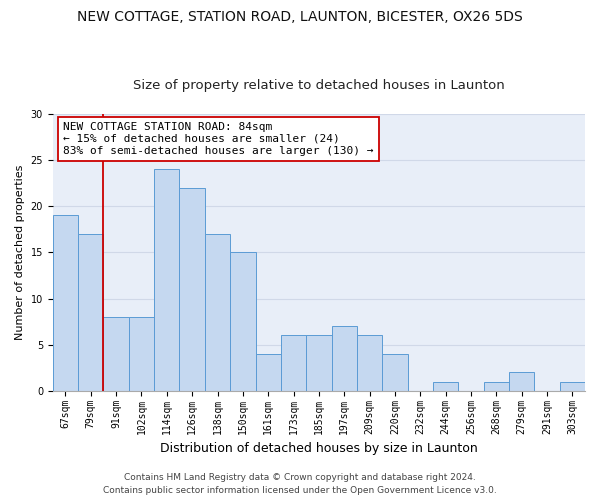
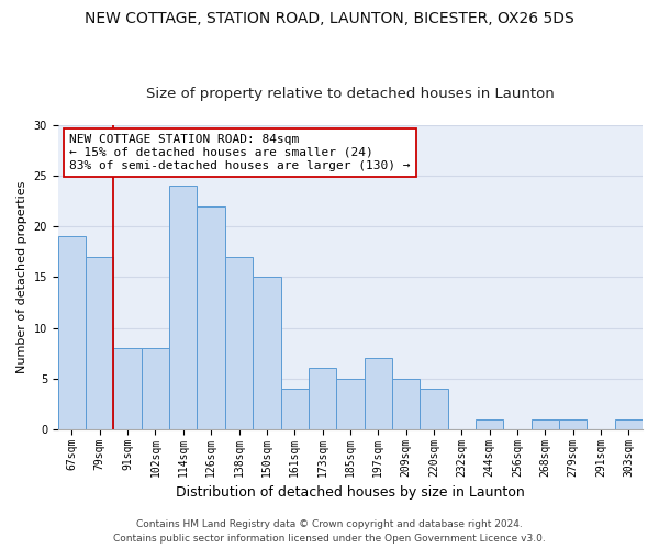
185sqm: 6 -> 5
209sqm: 6 -> 5
279sqm: 2 -> 1
